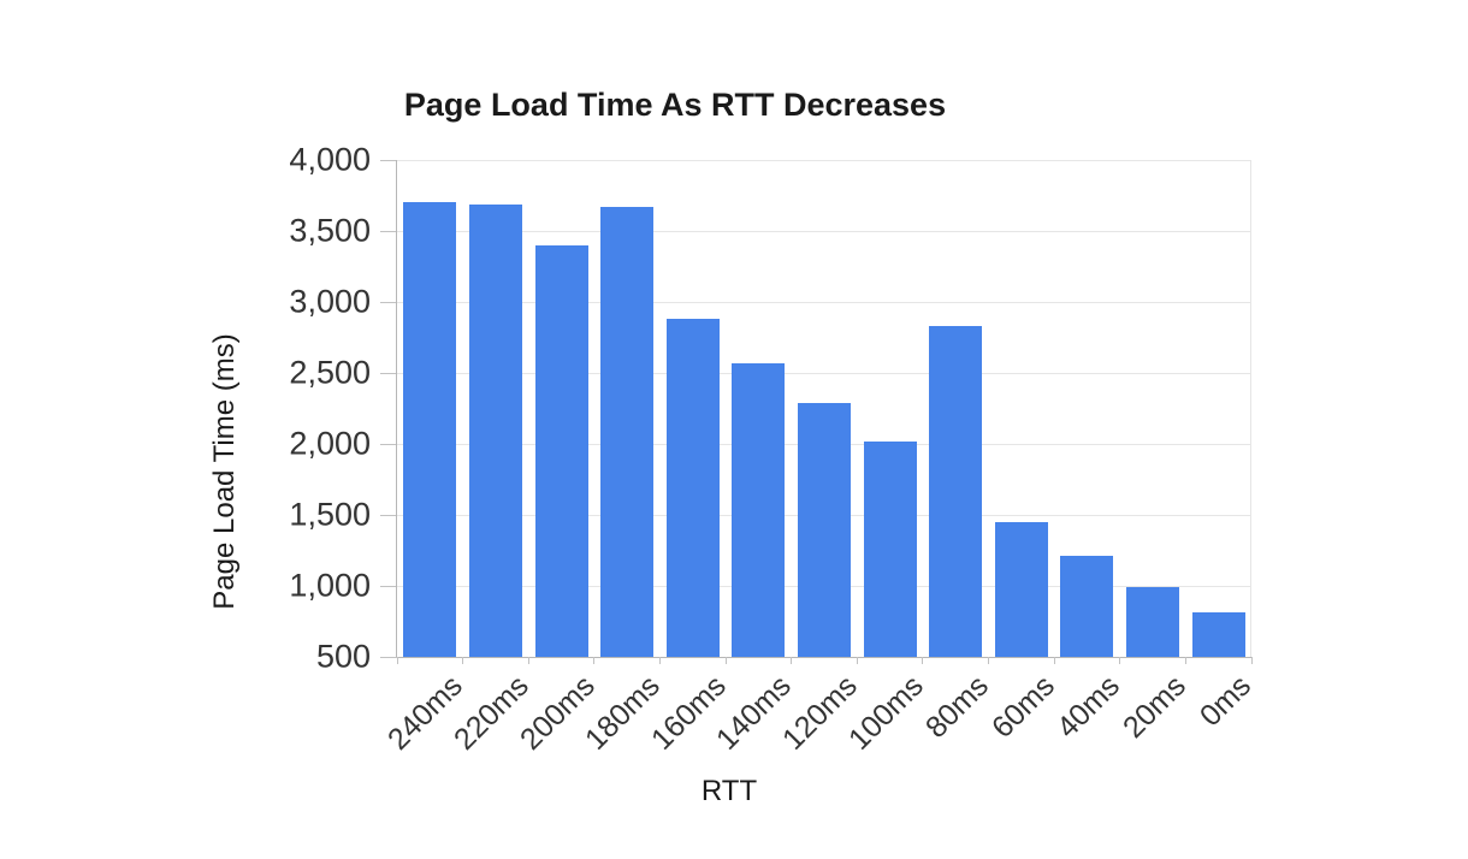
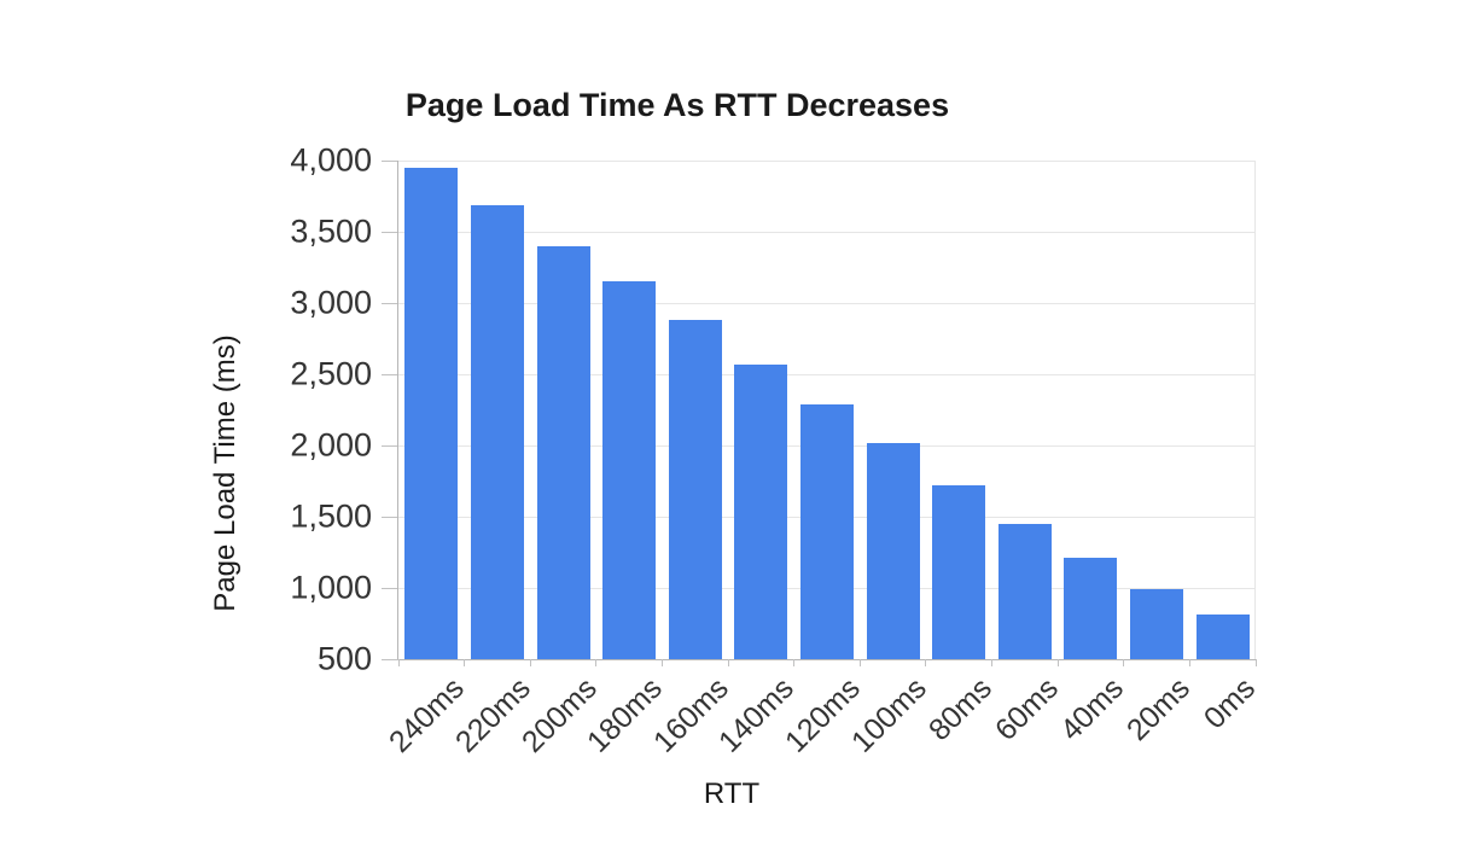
240ms: 3700 -> 3950
180ms: 3670 -> 3150
80ms: 2830 -> 1720
